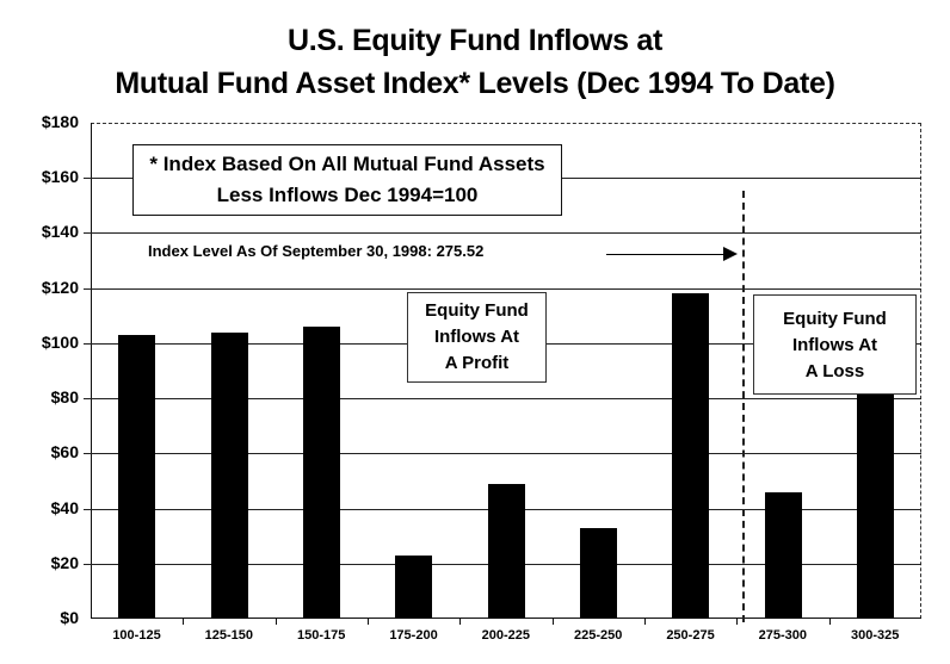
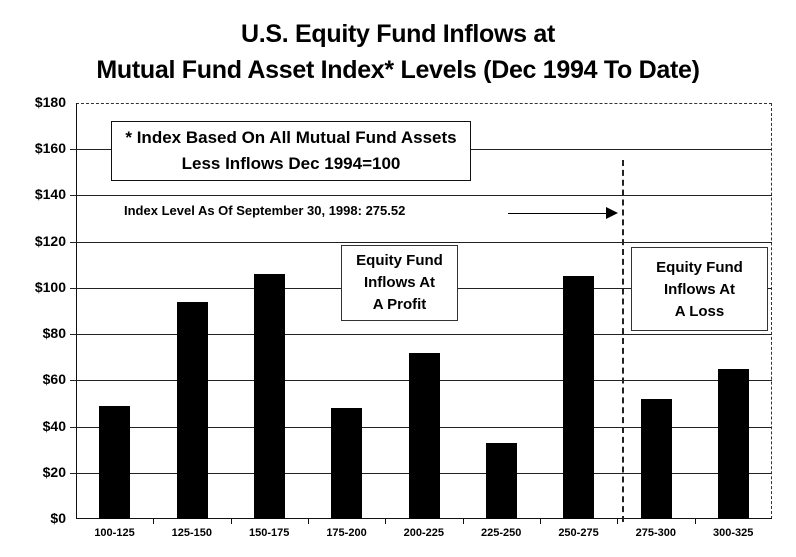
100-125: $103 -> $49
125-150: $104 -> $94
175-200: $23 -> $48
200-225: $49 -> $72
250-275: $118 -> $105
275-300: $46 -> $52
300-325: $106 -> $65
